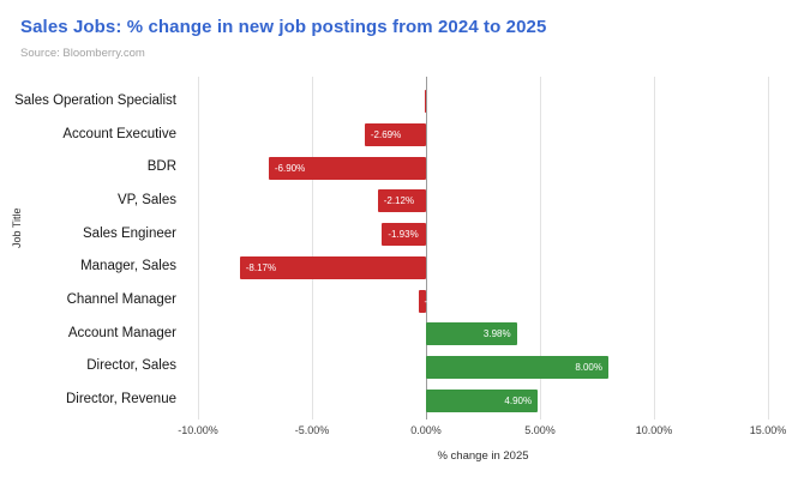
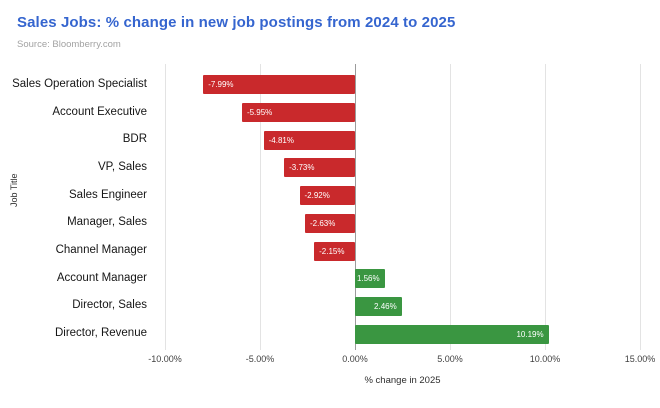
Sales Operation Specialist: -0.06% -> -7.99%
Account Executive: -2.69% -> -5.95%
BDR: -6.90% -> -4.81%
VP, Sales: -2.12% -> -3.73%
Sales Engineer: -1.93% -> -2.92%
Manager, Sales: -8.17% -> -2.63%
Channel Manager: -0.34% -> -2.15%
Account Manager: 3.98% -> 1.56%
Director, Sales: 8.00% -> 2.46%
Director, Revenue: 4.90% -> 10.19%
